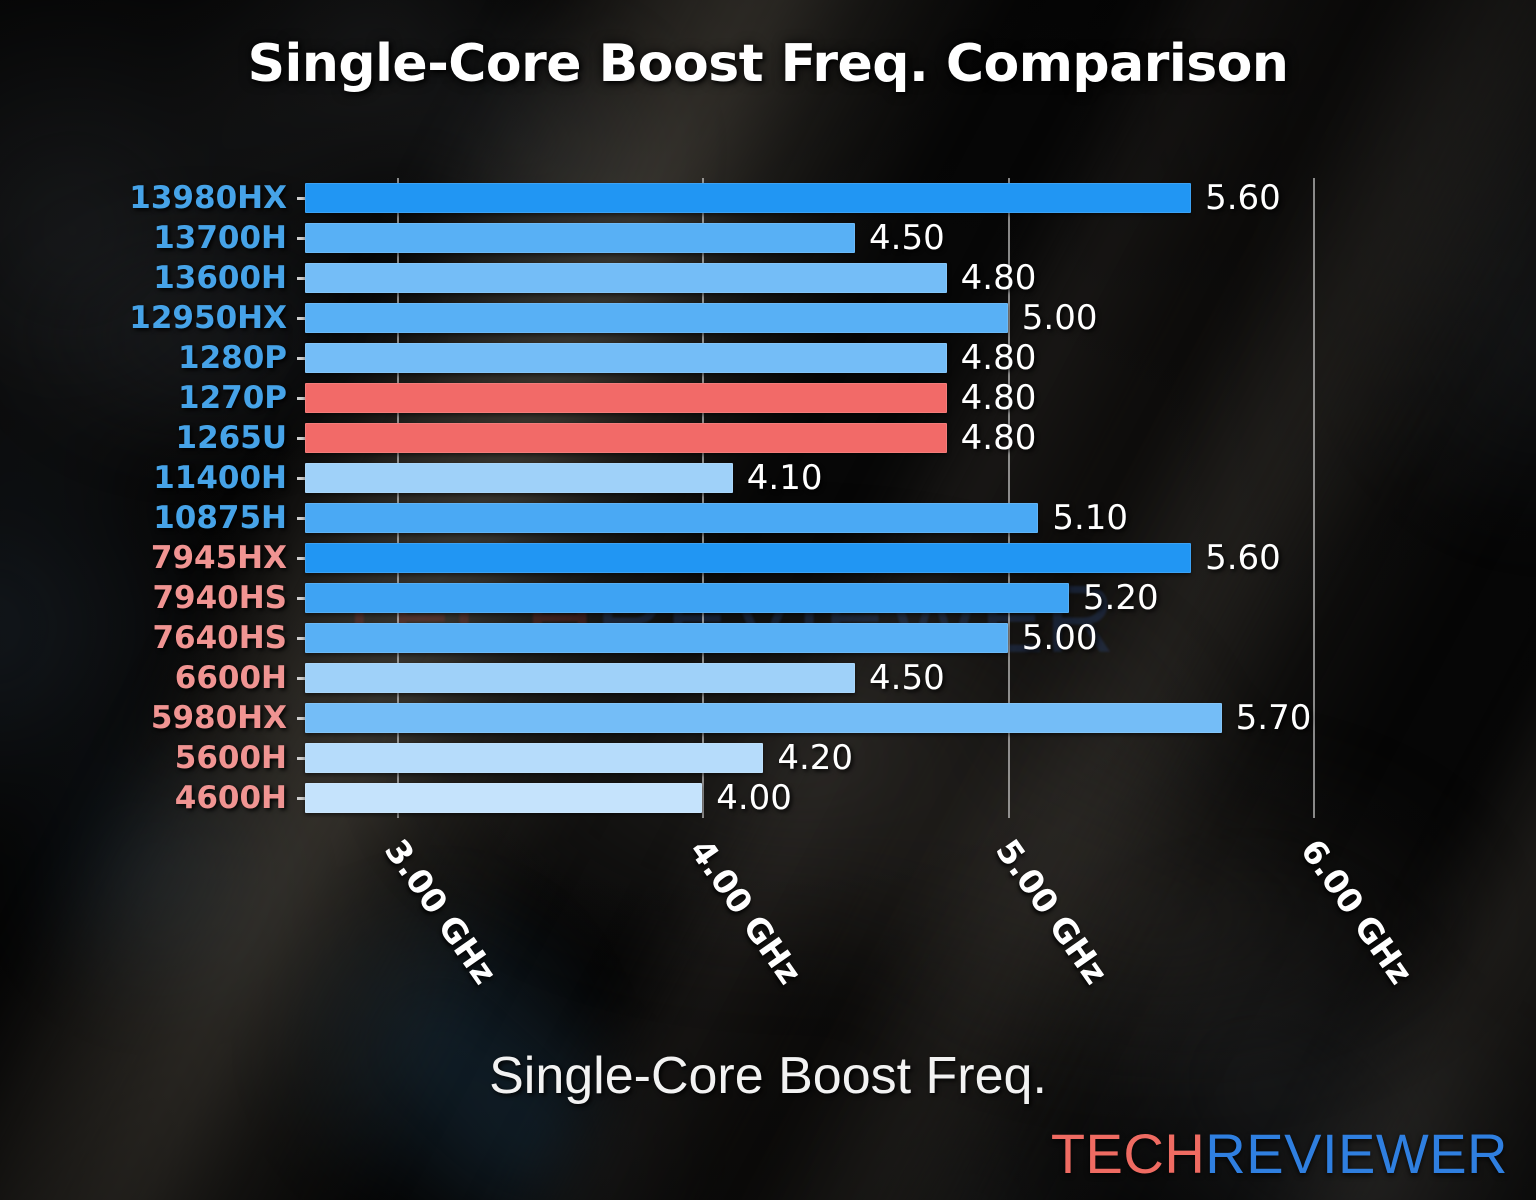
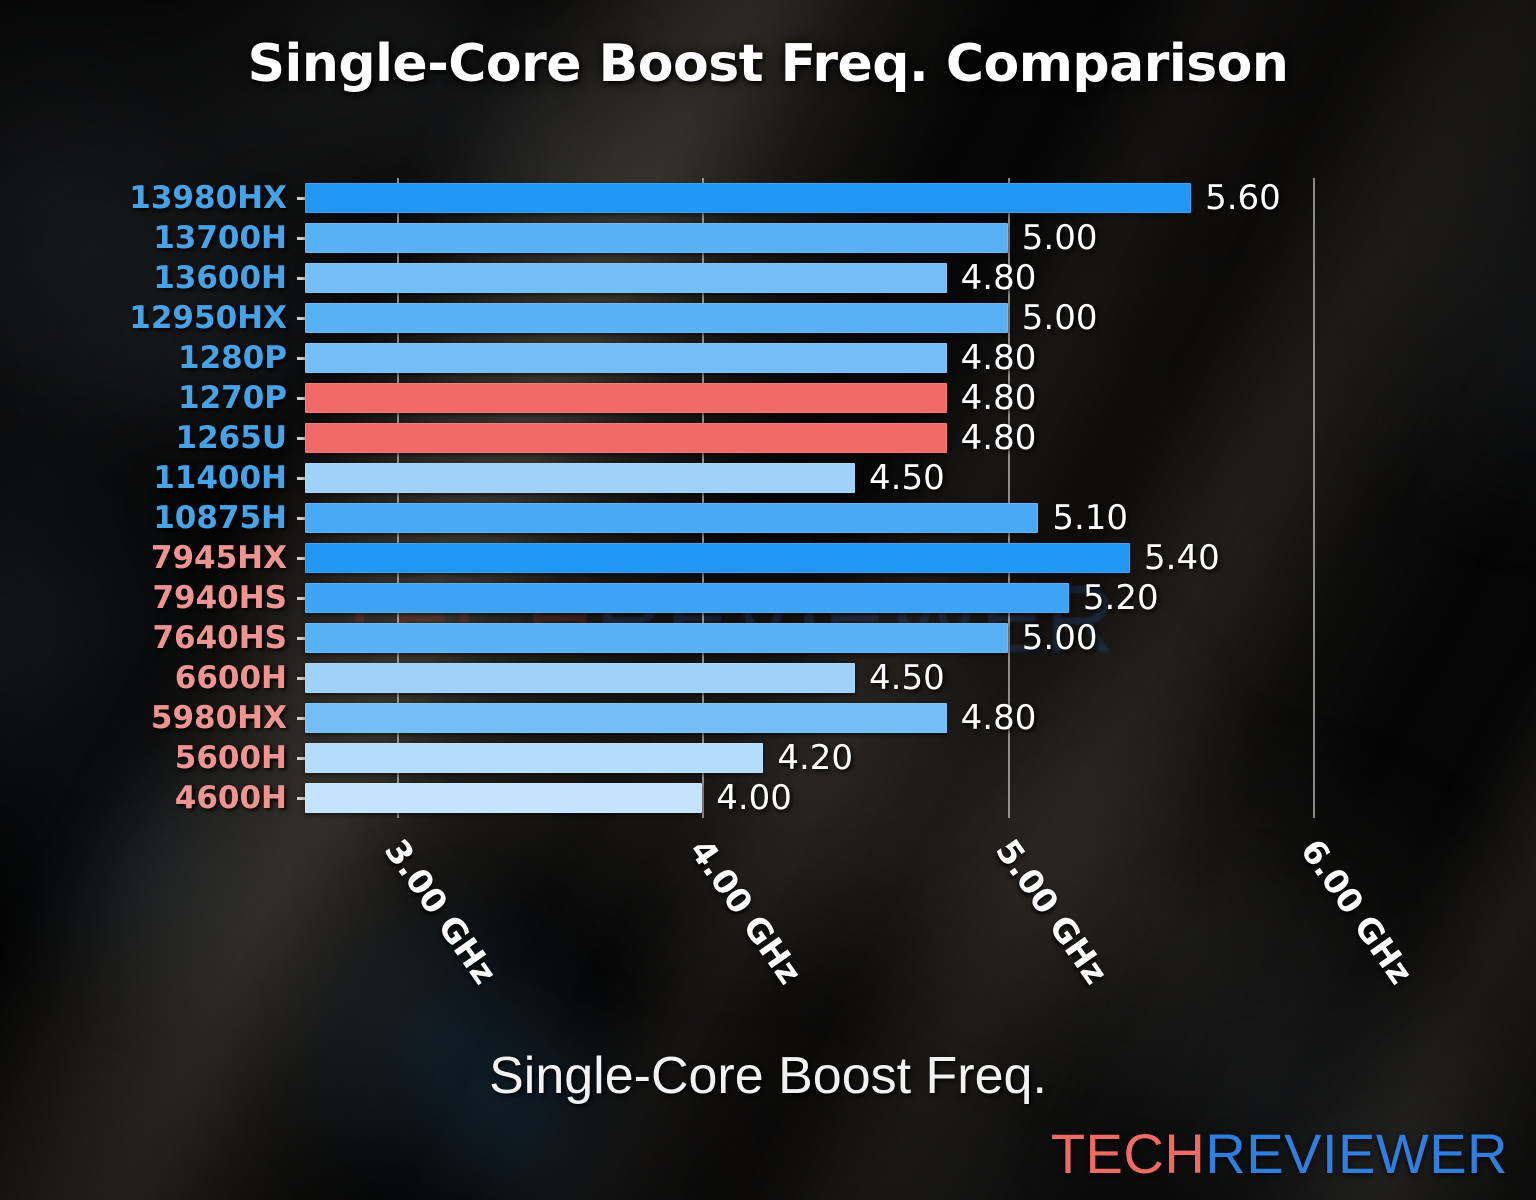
13700H: 4.50 -> 5.00
11400H: 4.10 -> 4.50
7945HX: 5.60 -> 5.40
5980HX: 5.70 -> 4.80
